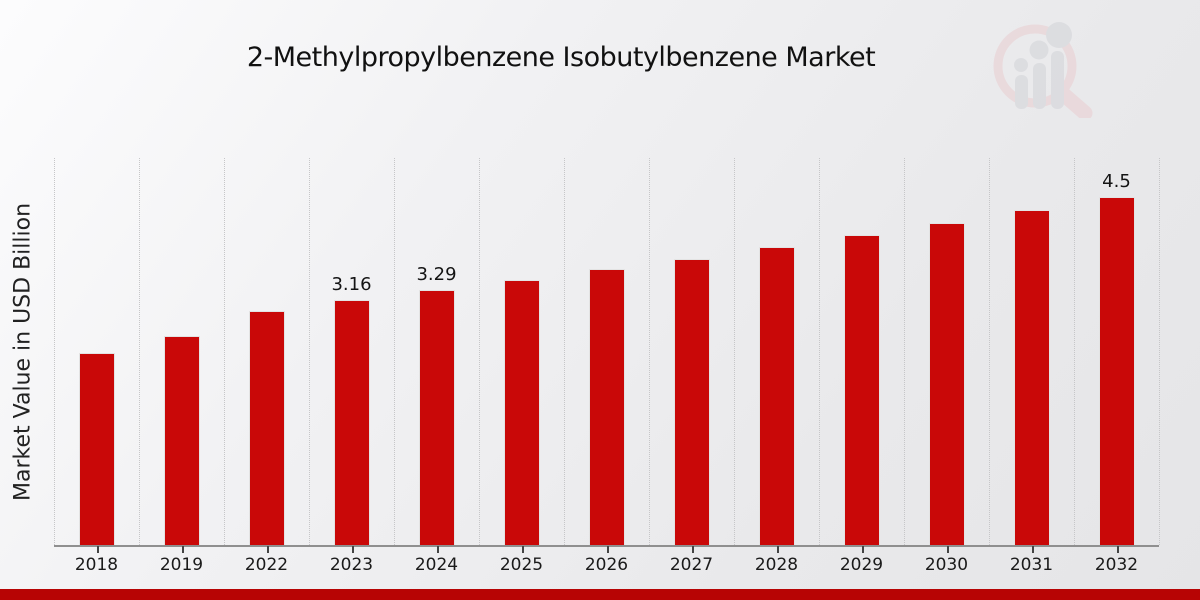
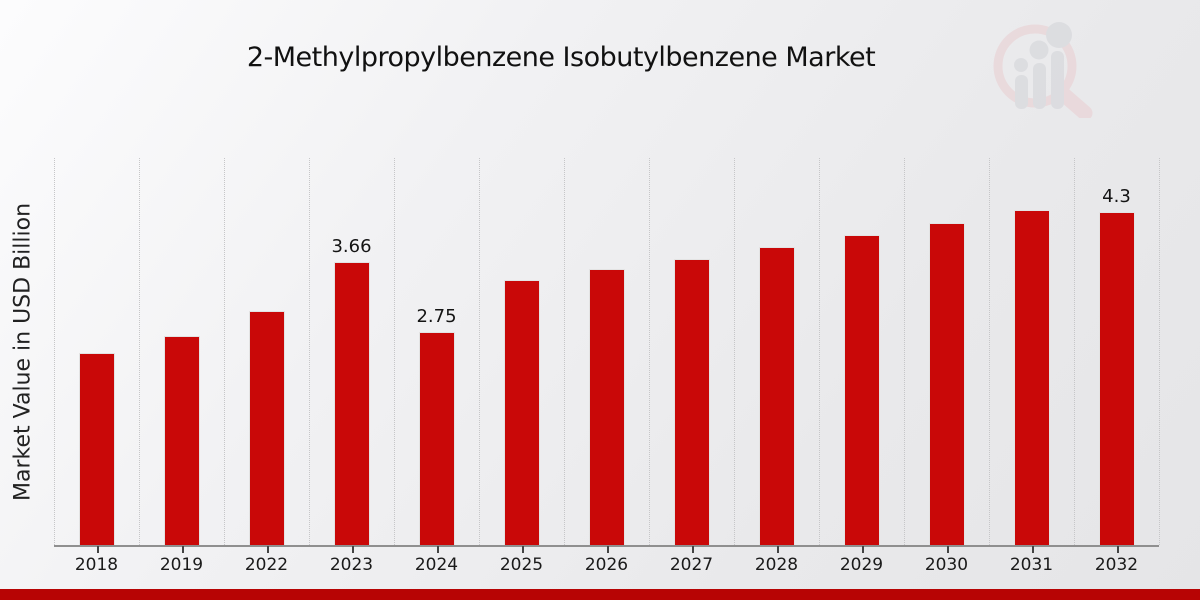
2023: 3.16 -> 3.66
2024: 3.29 -> 2.75
2032: 4.5 -> 4.3
